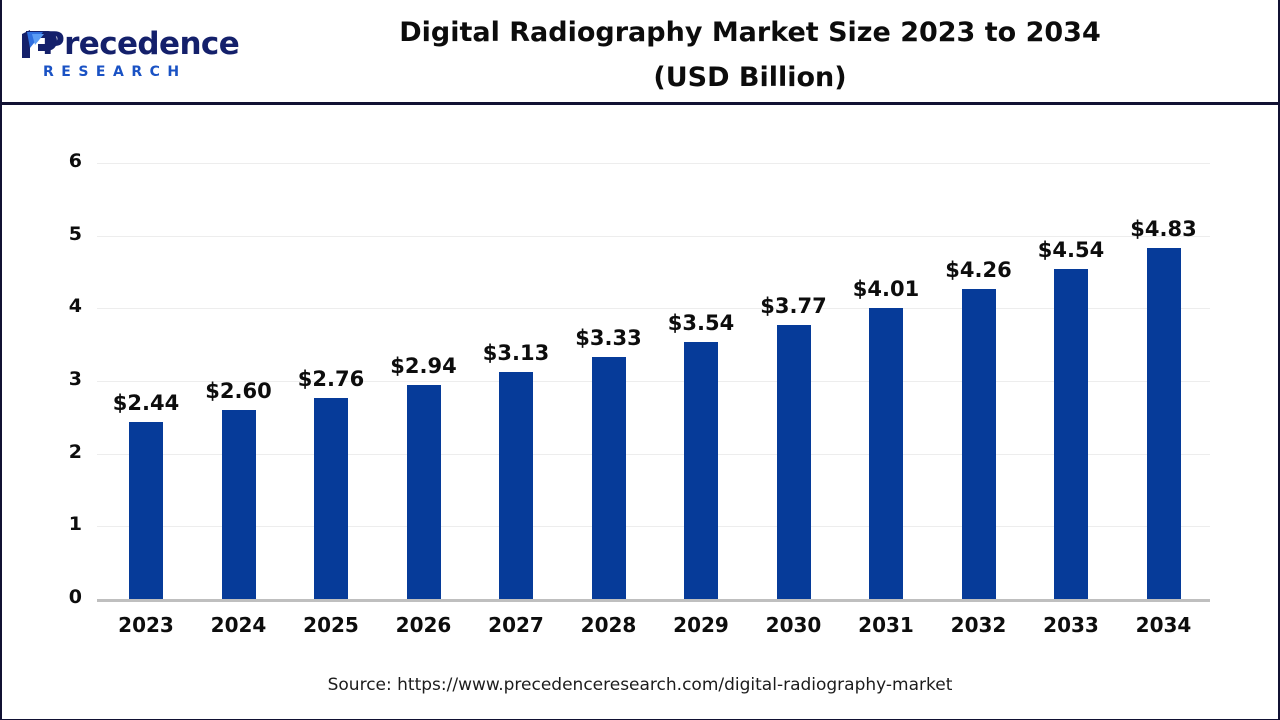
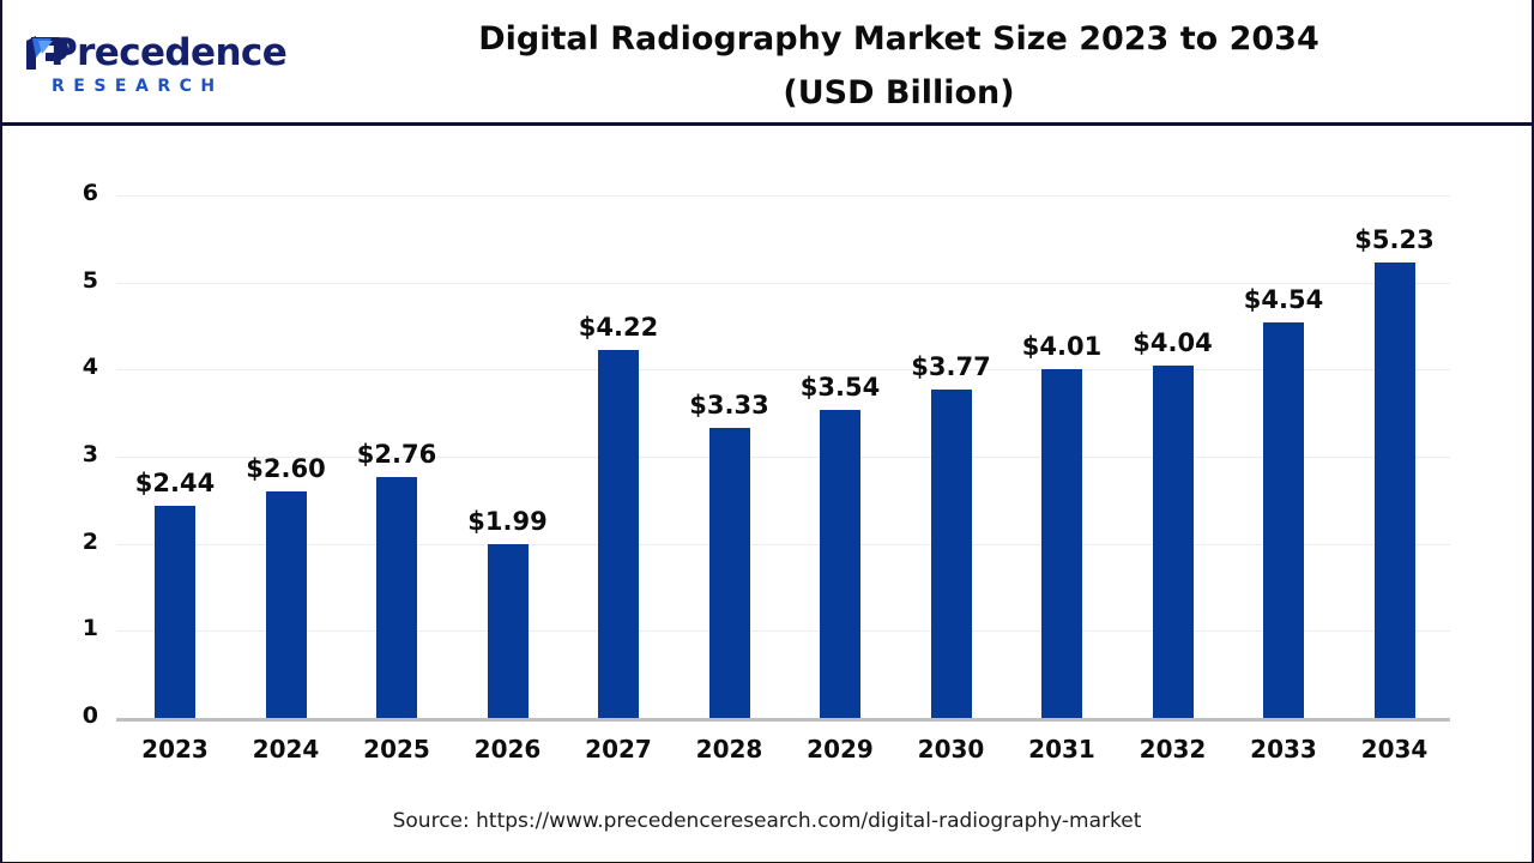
2026: $2.94 -> $1.99
2027: $3.13 -> $4.22
2032: $4.26 -> $4.04
2034: $4.83 -> $5.23
